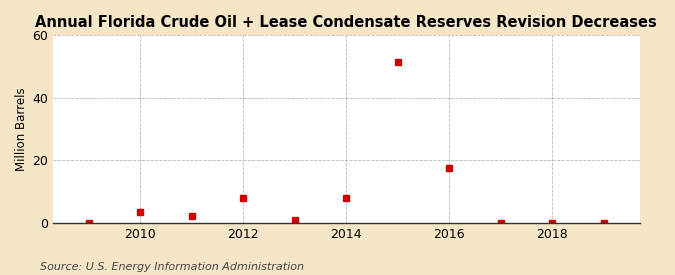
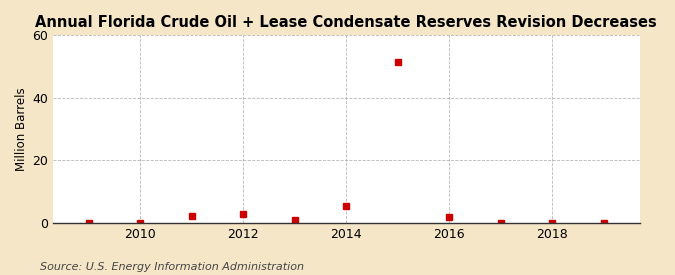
2010: 3.5 -> 0.1
2012: 8.0 -> 2.8
2014: 8.0 -> 5.5
2016: 17.5 -> 1.8
